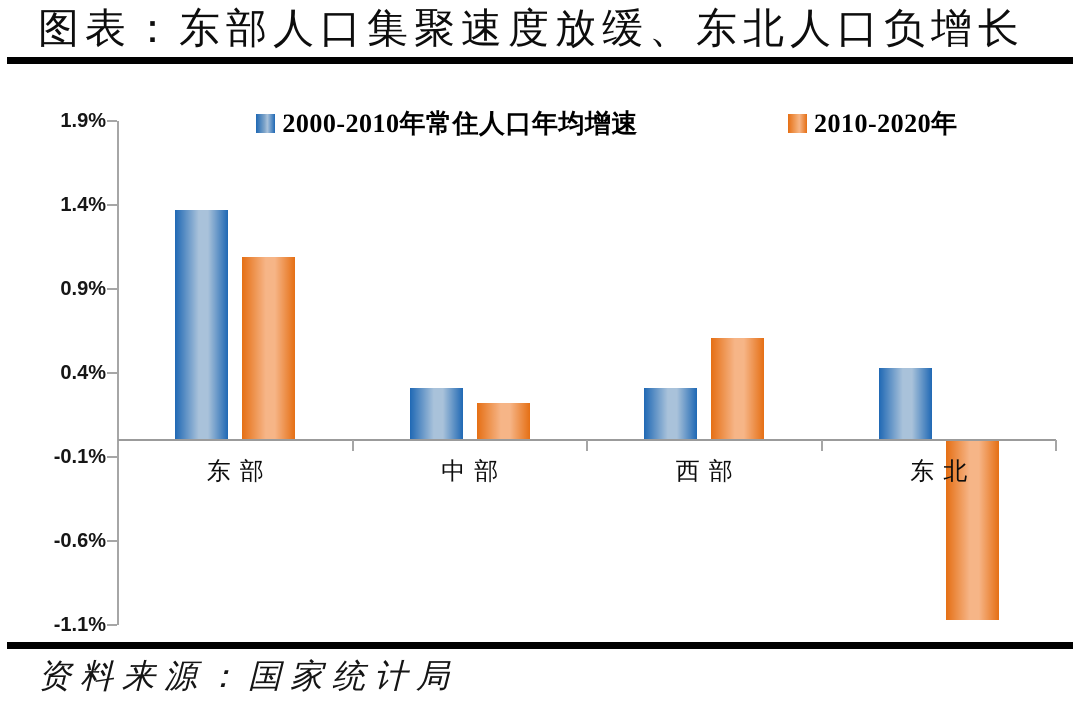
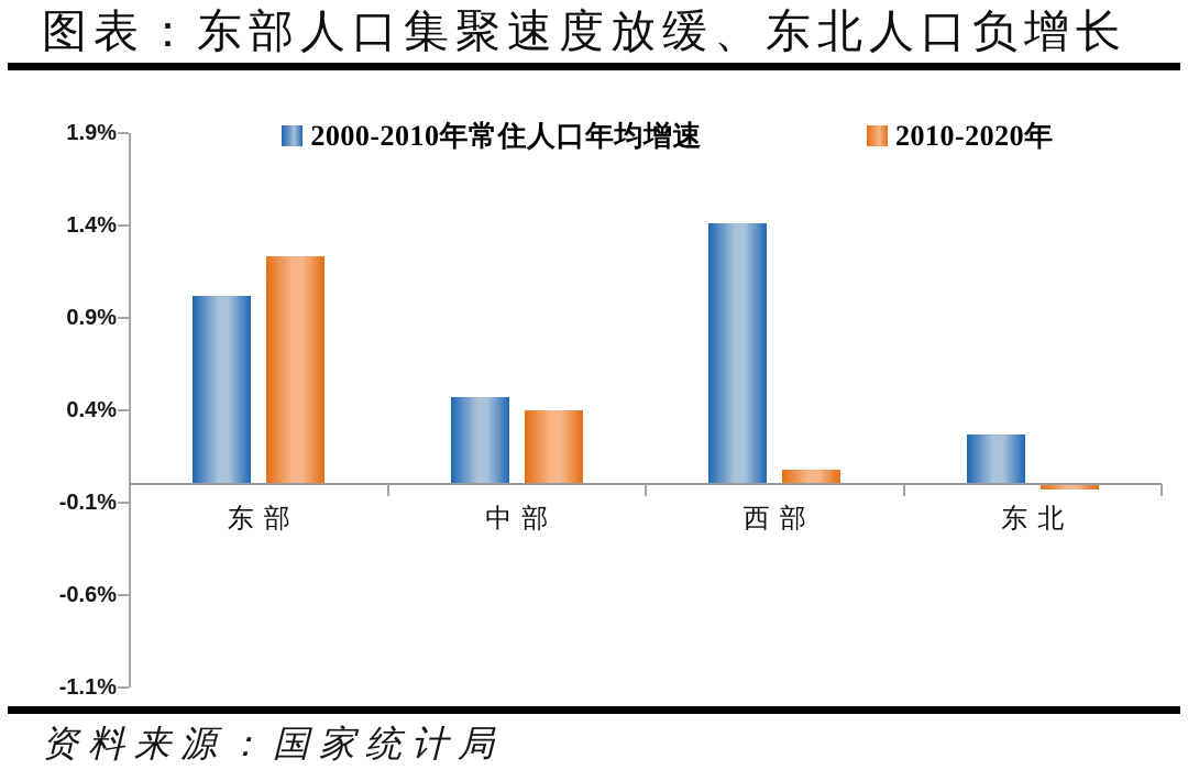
2000-2010年常住人口年均增速/东部: 1.37% -> 1.02%
2010-2020年/东部: 1.09% -> 1.23%
2000-2010年常住人口年均增速/中部: 0.31% -> 0.47%
2010-2020年/中部: 0.22% -> 0.40%
2000-2010年常住人口年均增速/西部: 0.31% -> 1.41%
2010-2020年/西部: 0.61% -> 0.08%
2000-2010年常住人口年均增速/东北: 0.43% -> 0.27%
2010-2020年/东北: -1.07% -> -0.03%
